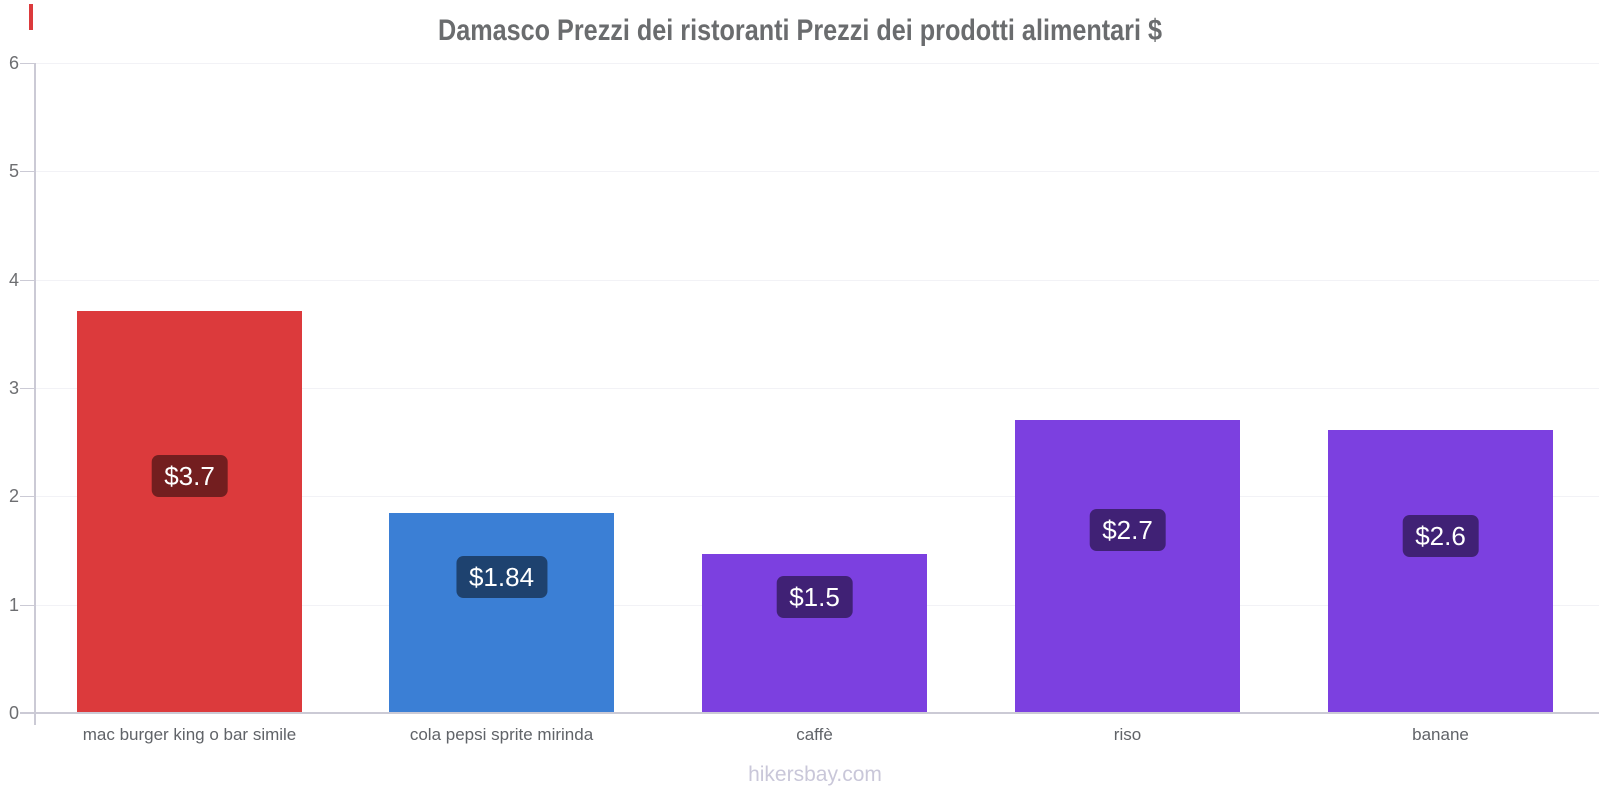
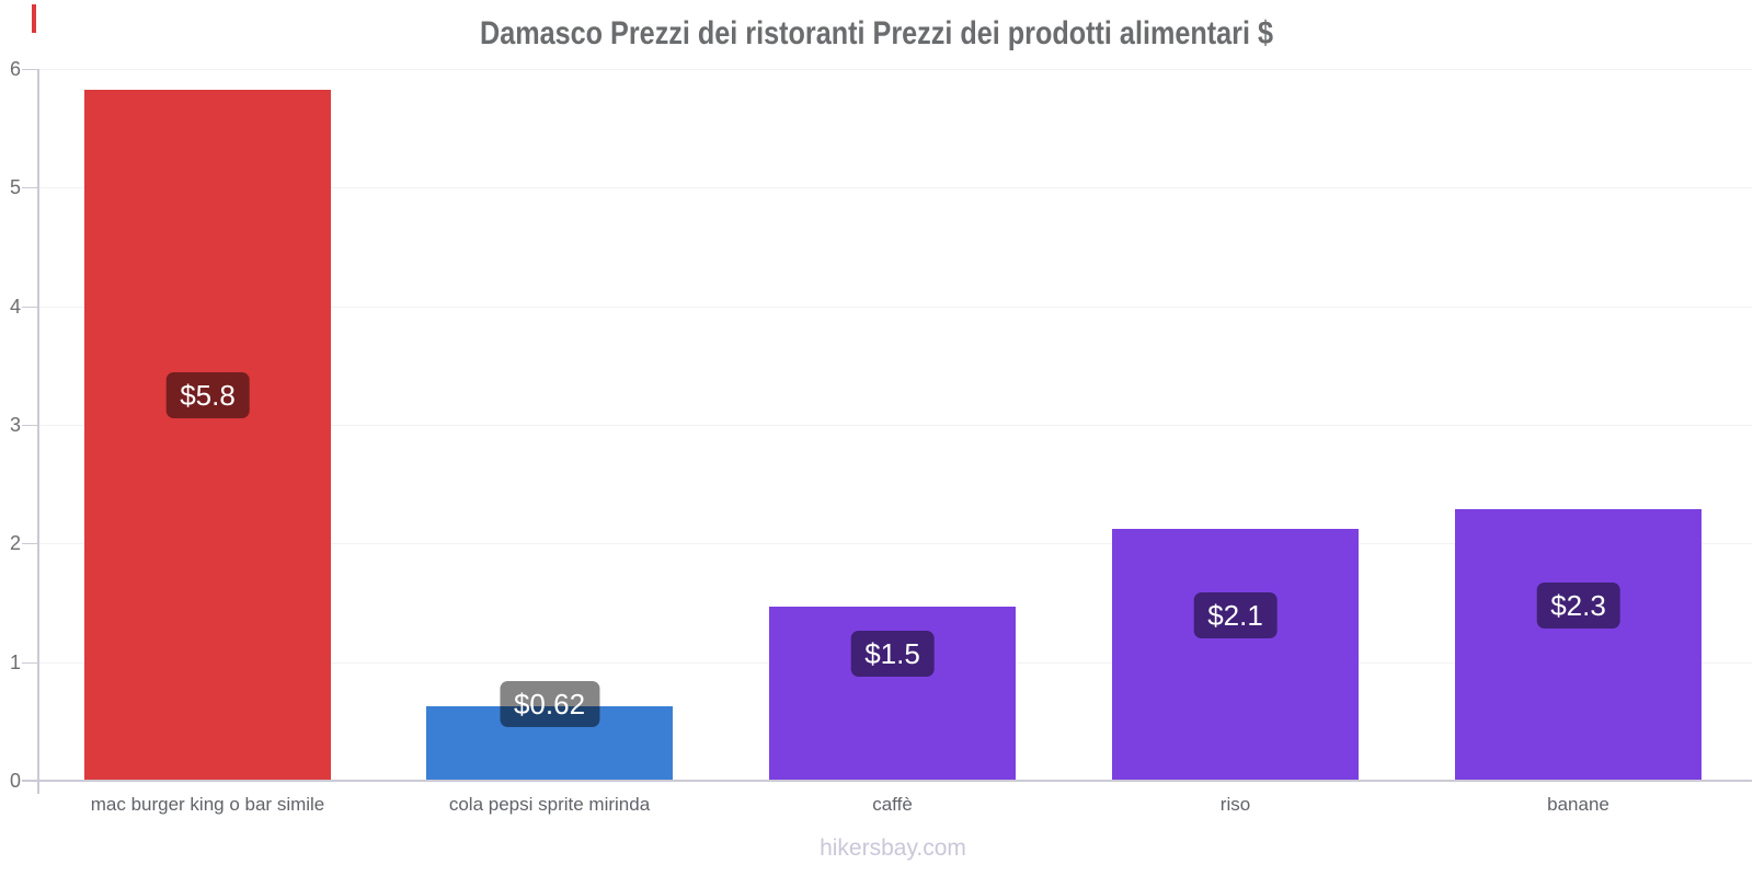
mac burger king o bar simile: $3.7 -> $5.8
cola pepsi sprite mirinda: $1.84 -> $0.62
riso: $2.7 -> $2.1
banane: $2.6 -> $2.3
